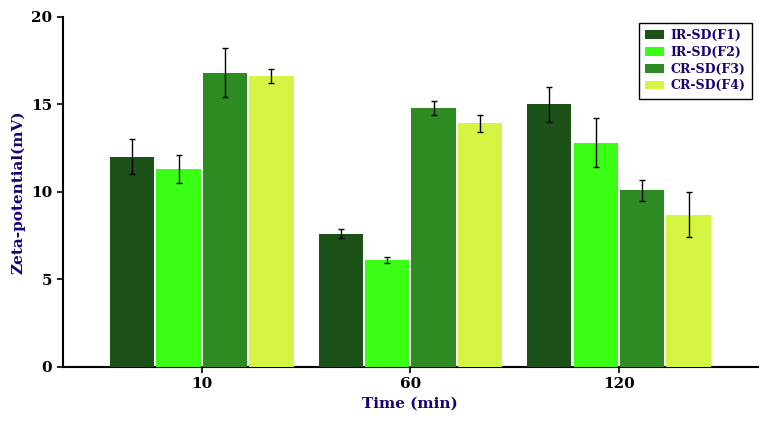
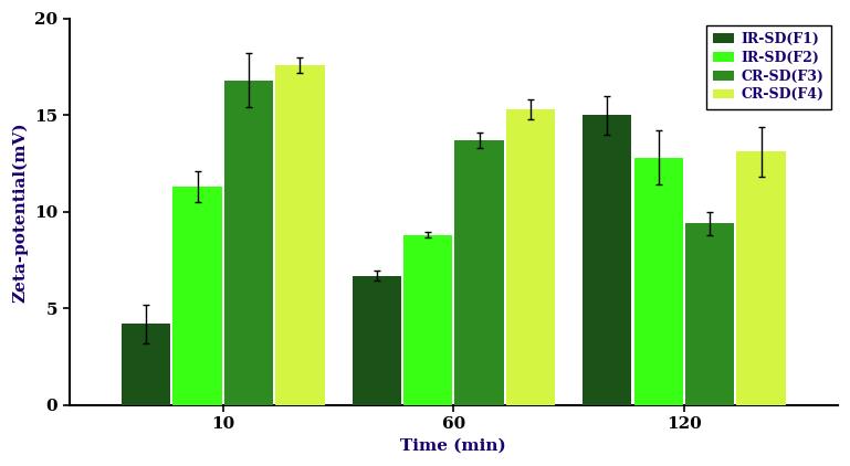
IR-SD(F1)/10: 12.0 -> 4.2
CR-SD(F4)/10: 16.6 -> 17.6
IR-SD(F1)/60: 7.6 -> 6.7
IR-SD(F2)/60: 6.1 -> 8.8
CR-SD(F3)/60: 14.8 -> 13.7
CR-SD(F4)/60: 13.9 -> 15.3
CR-SD(F3)/120: 10.1 -> 9.4
CR-SD(F4)/120: 8.7 -> 13.1
